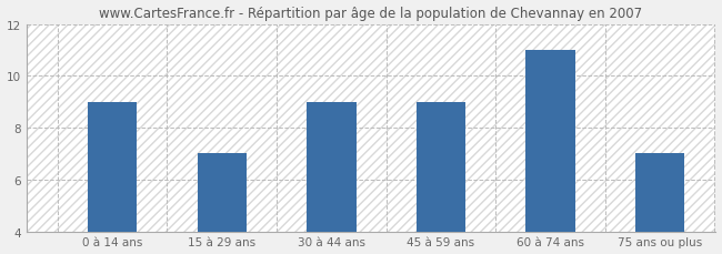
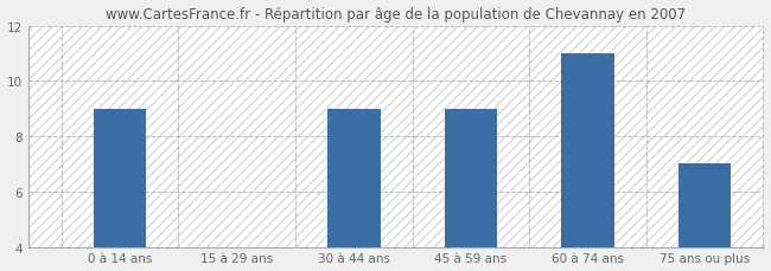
15 à 29 ans: 7 -> 4
